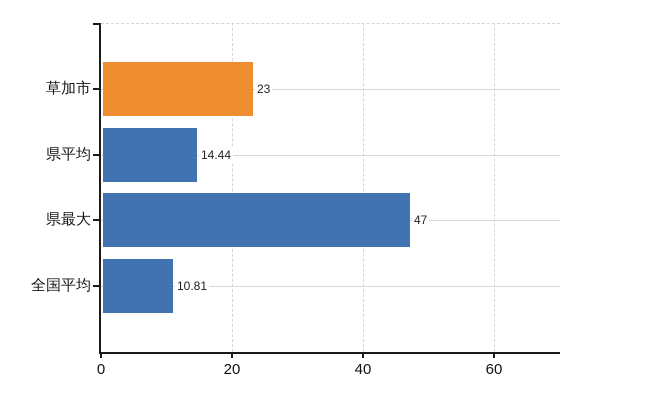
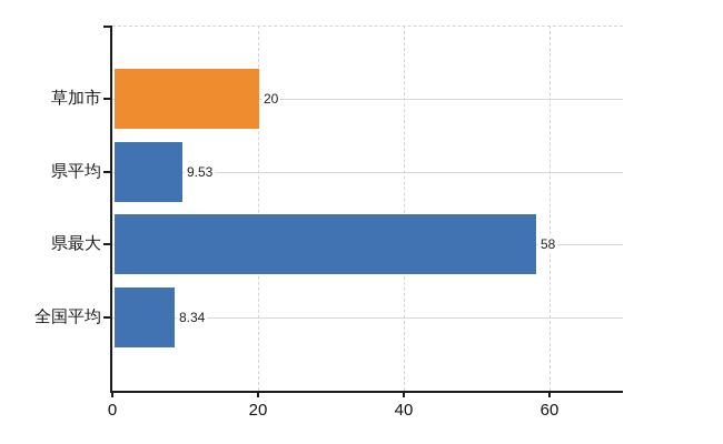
草加市: 23 -> 20
県平均: 14.44 -> 9.53
県最大: 47 -> 58
全国平均: 10.81 -> 8.34
